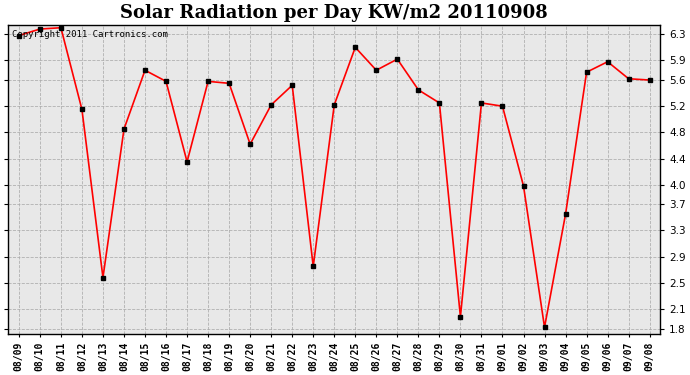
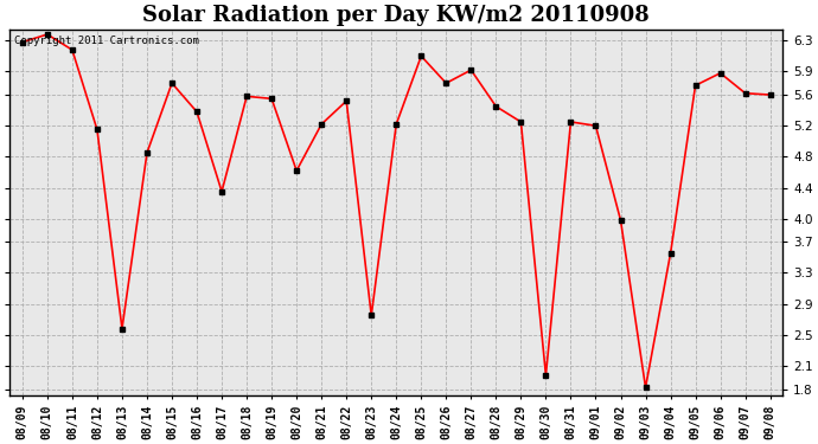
08/11: 6.40 -> 6.18
08/16: 5.58 -> 5.38
